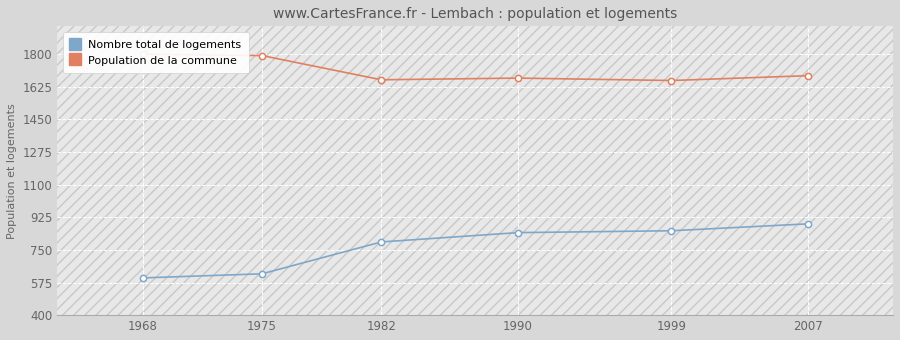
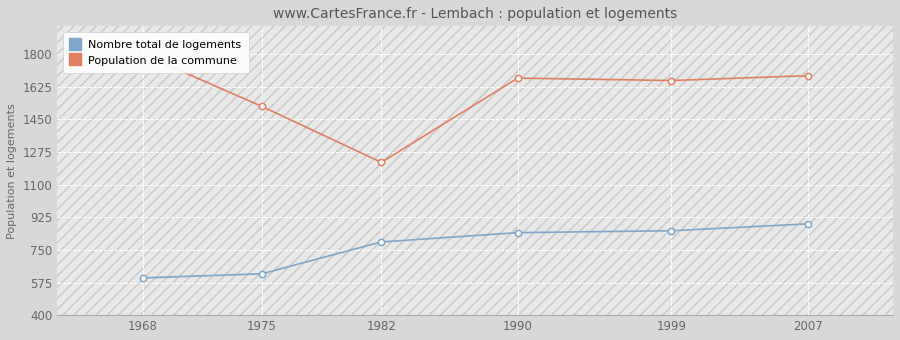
Population de la commune/1975: 1790 -> 1520
Population de la commune/1982: 1660 -> 1220
